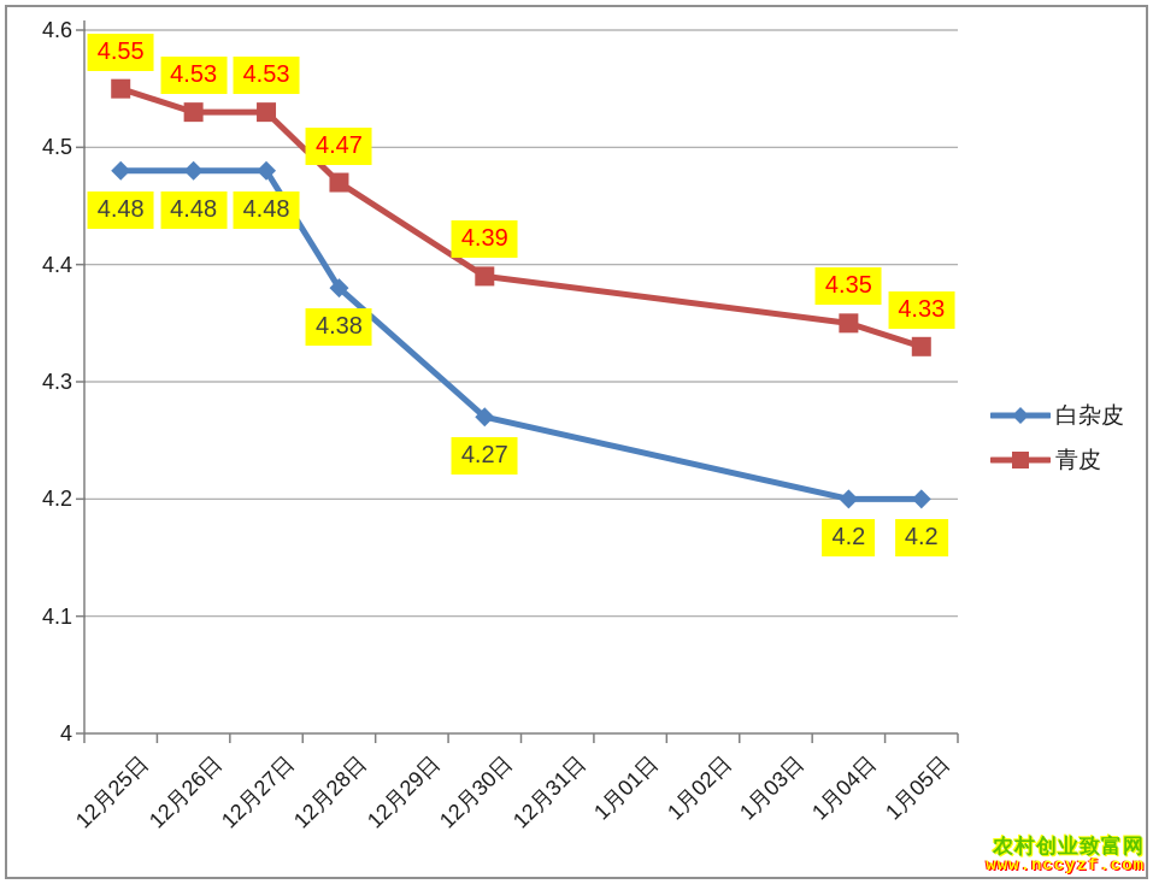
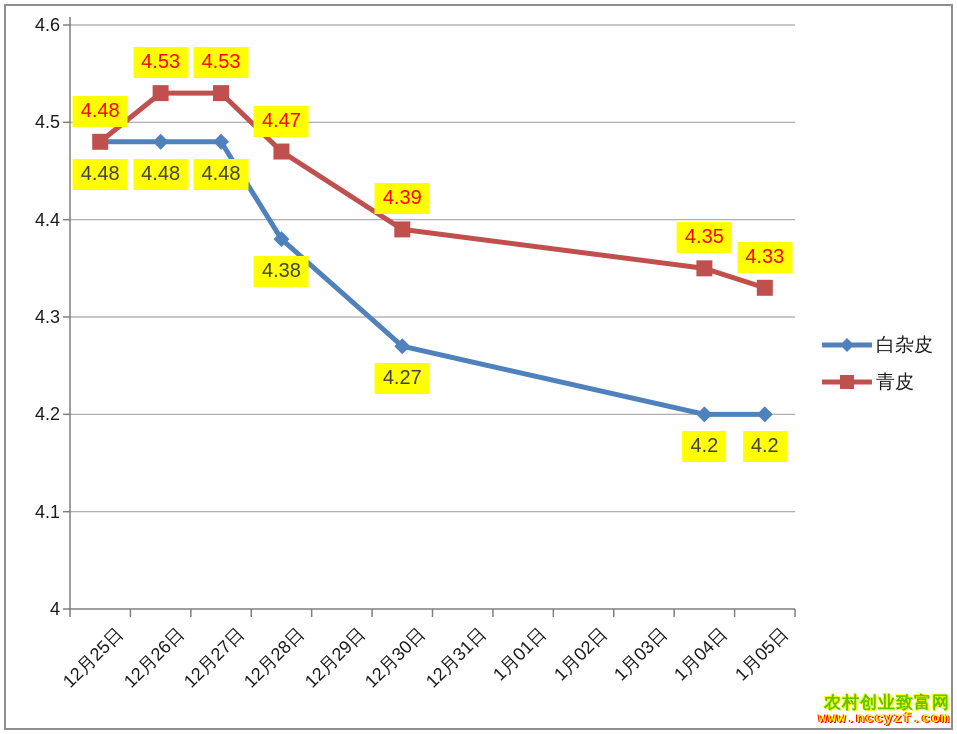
青皮/12月25日: 4.55 -> 4.48
